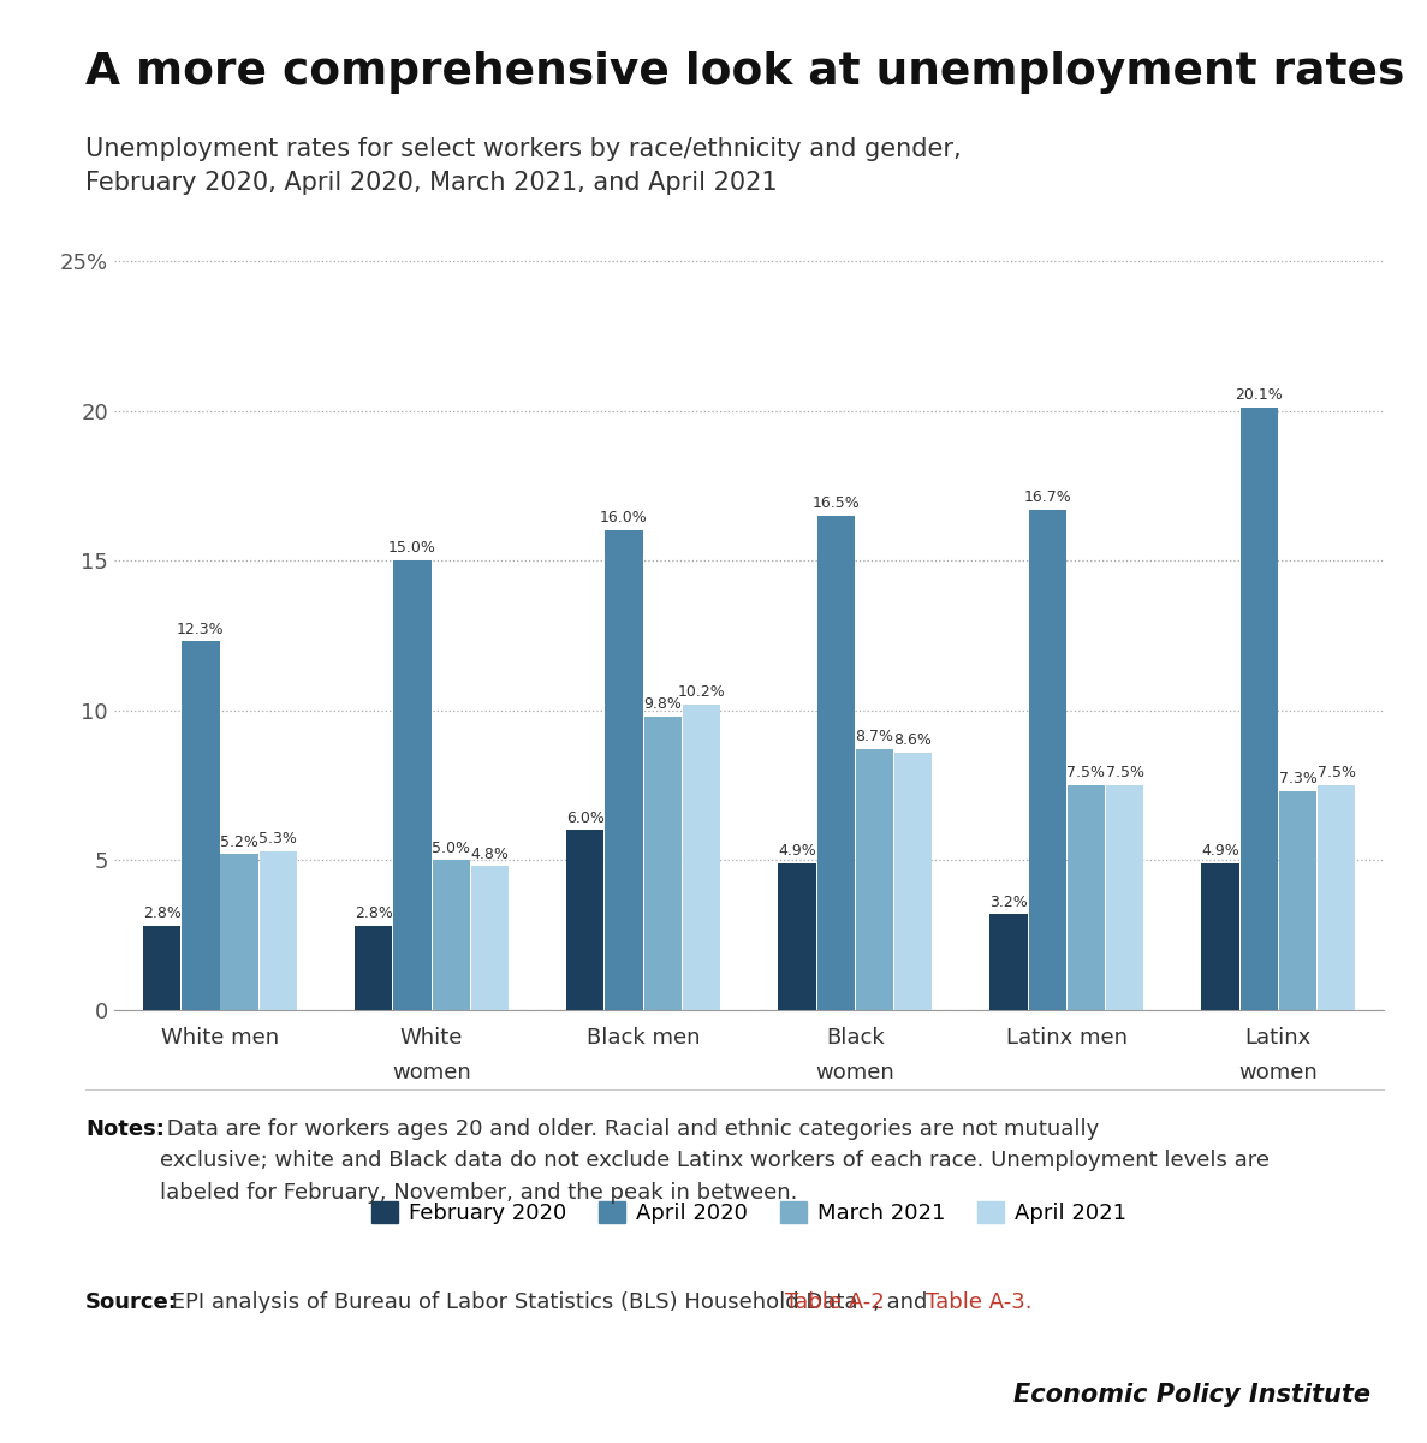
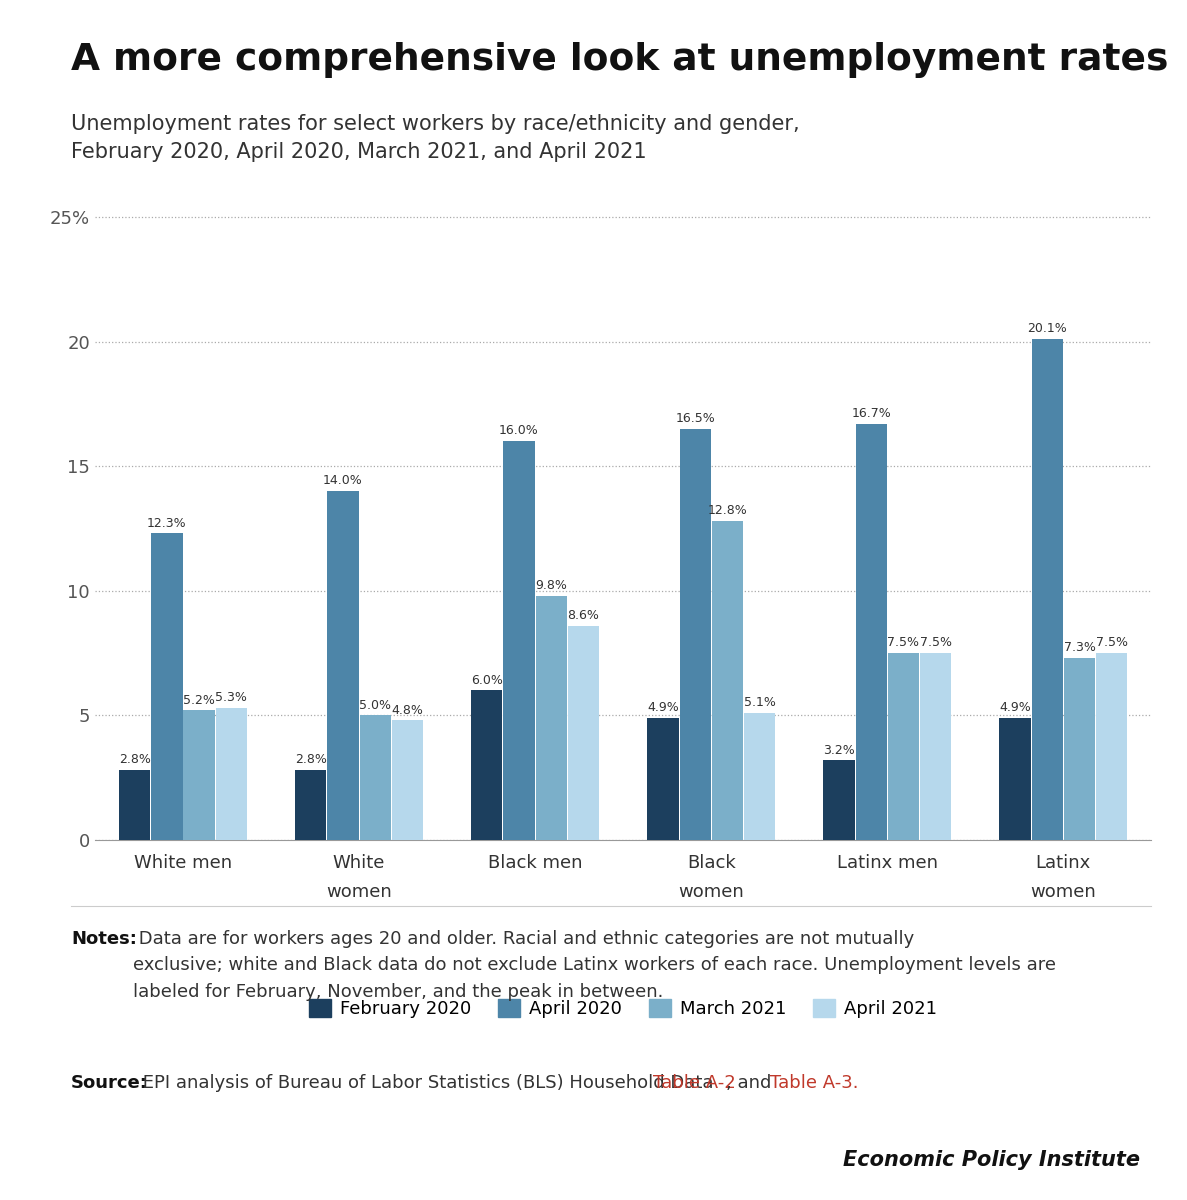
April 2020/White women: 15.0% -> 14.0%
April 2021/Black men: 10.2% -> 8.6%
March 2021/Black women: 8.7% -> 12.8%
April 2021/Black women: 8.6% -> 5.1%
